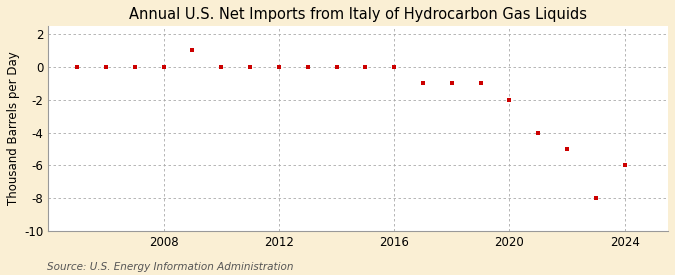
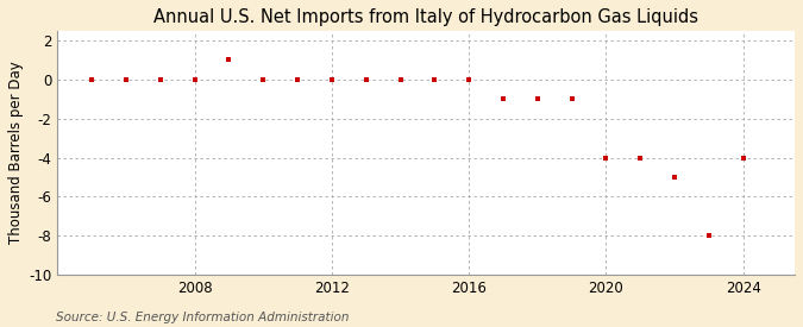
2020: -2 -> -4
2024: -6 -> -4
